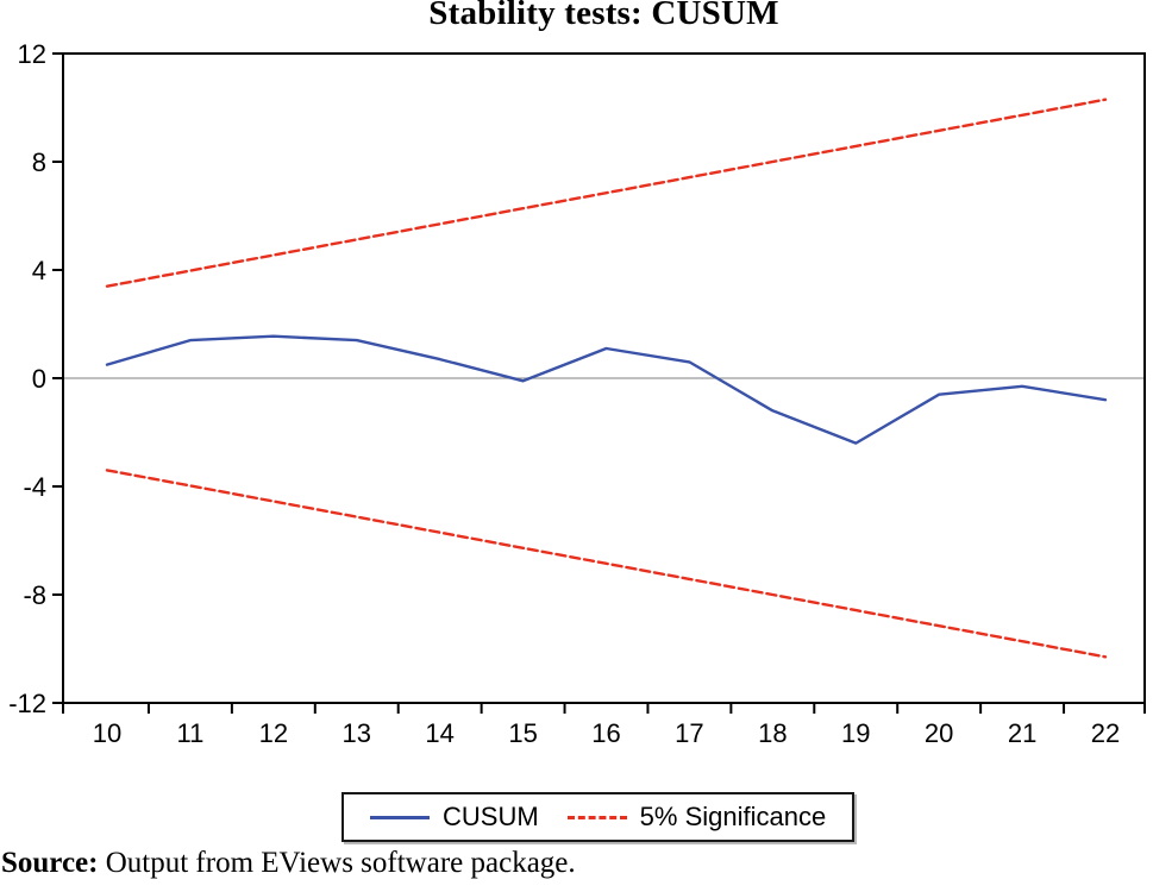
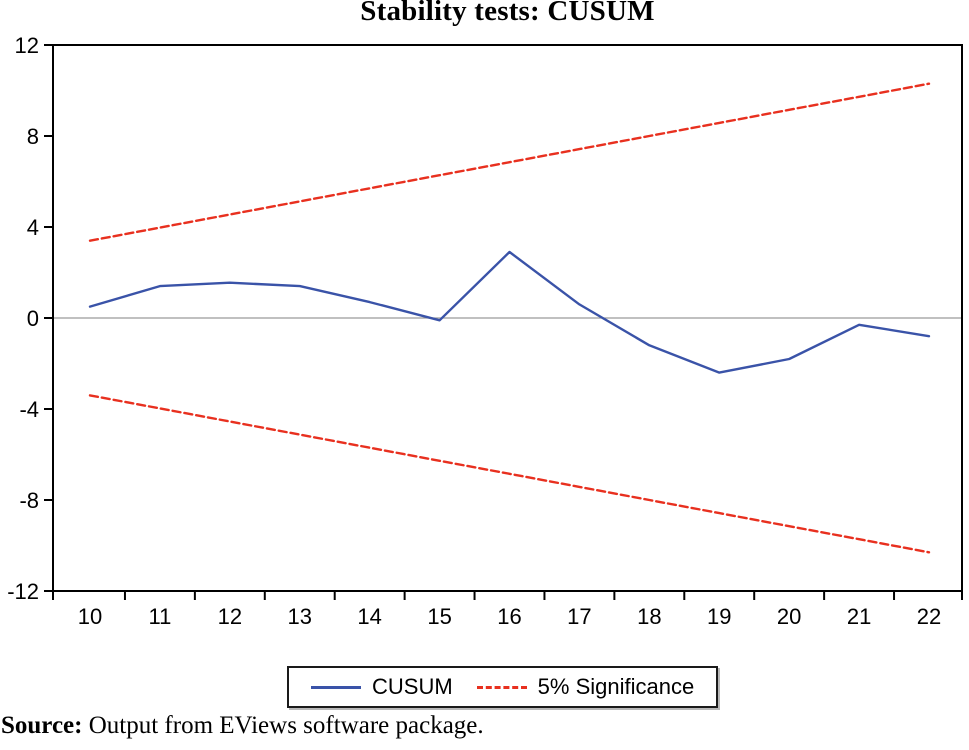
CUSUM/16: 1.1 -> 2.9
CUSUM/20: -0.6 -> -1.8
